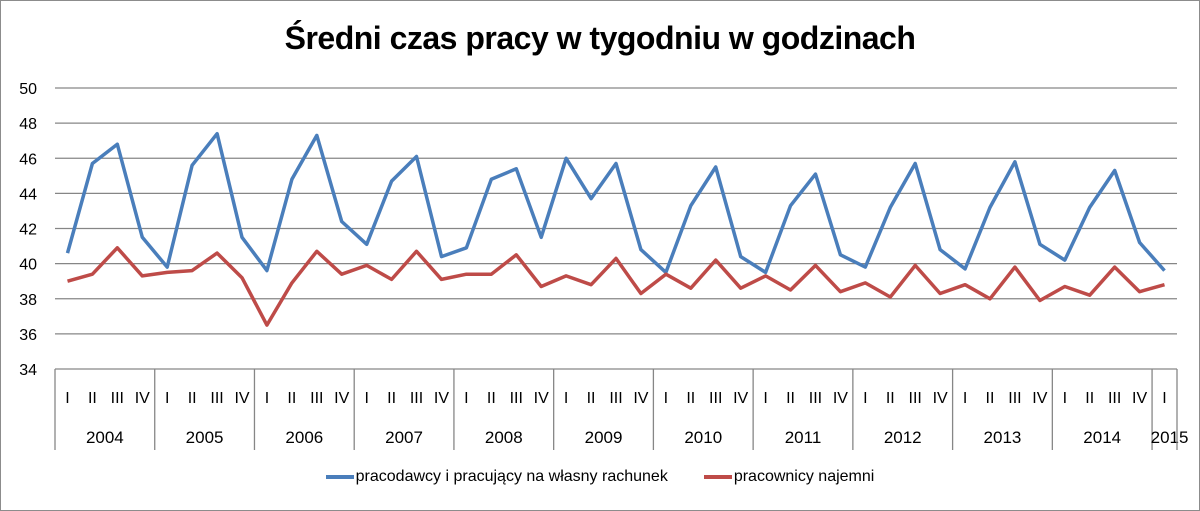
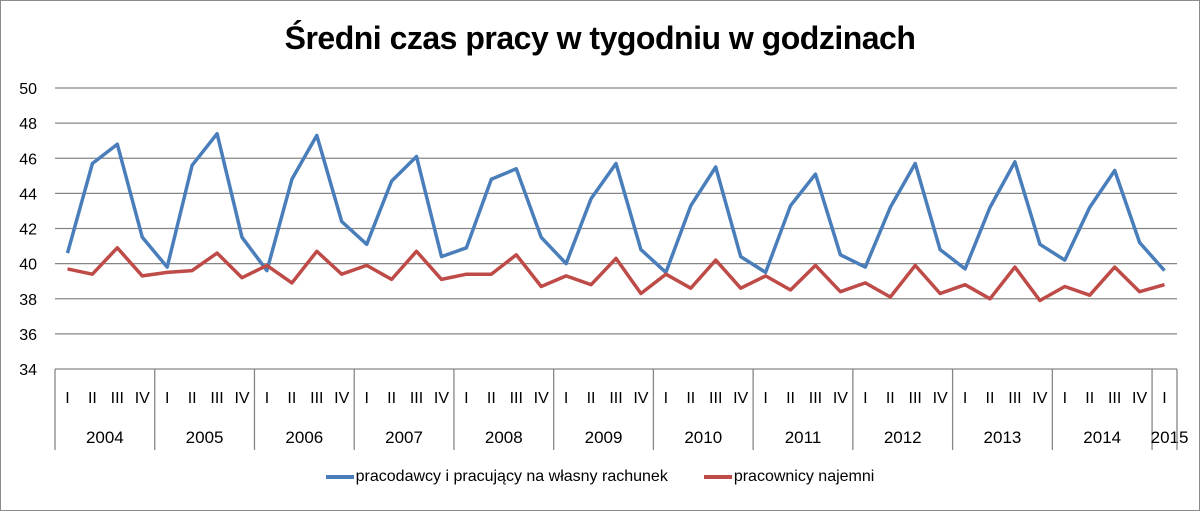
pracownicy najemni/2004 I: 39.0 -> 39.7
pracownicy najemni/2006 I: 36.5 -> 39.9
pracodawcy i pracujący na własny rachunek/2009 I: 46.0 -> 40.0
